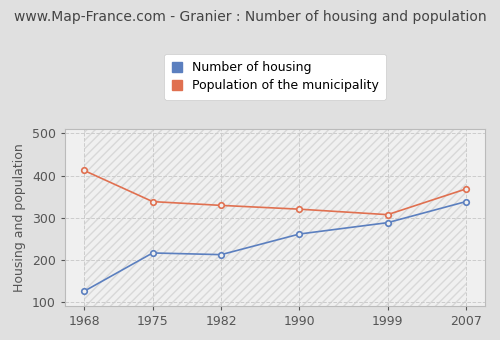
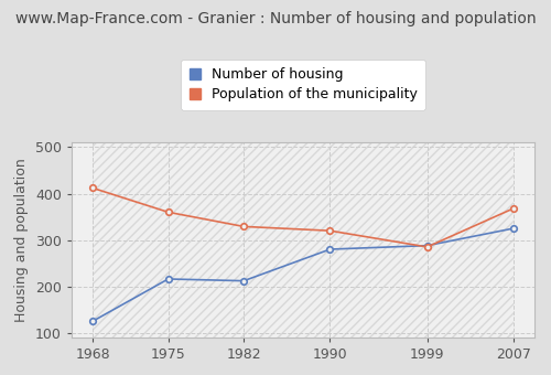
Population of the municipality/1975: 338 -> 360
Number of housing/1990: 261 -> 280
Population of the municipality/1999: 307 -> 285
Number of housing/2007: 338 -> 325
